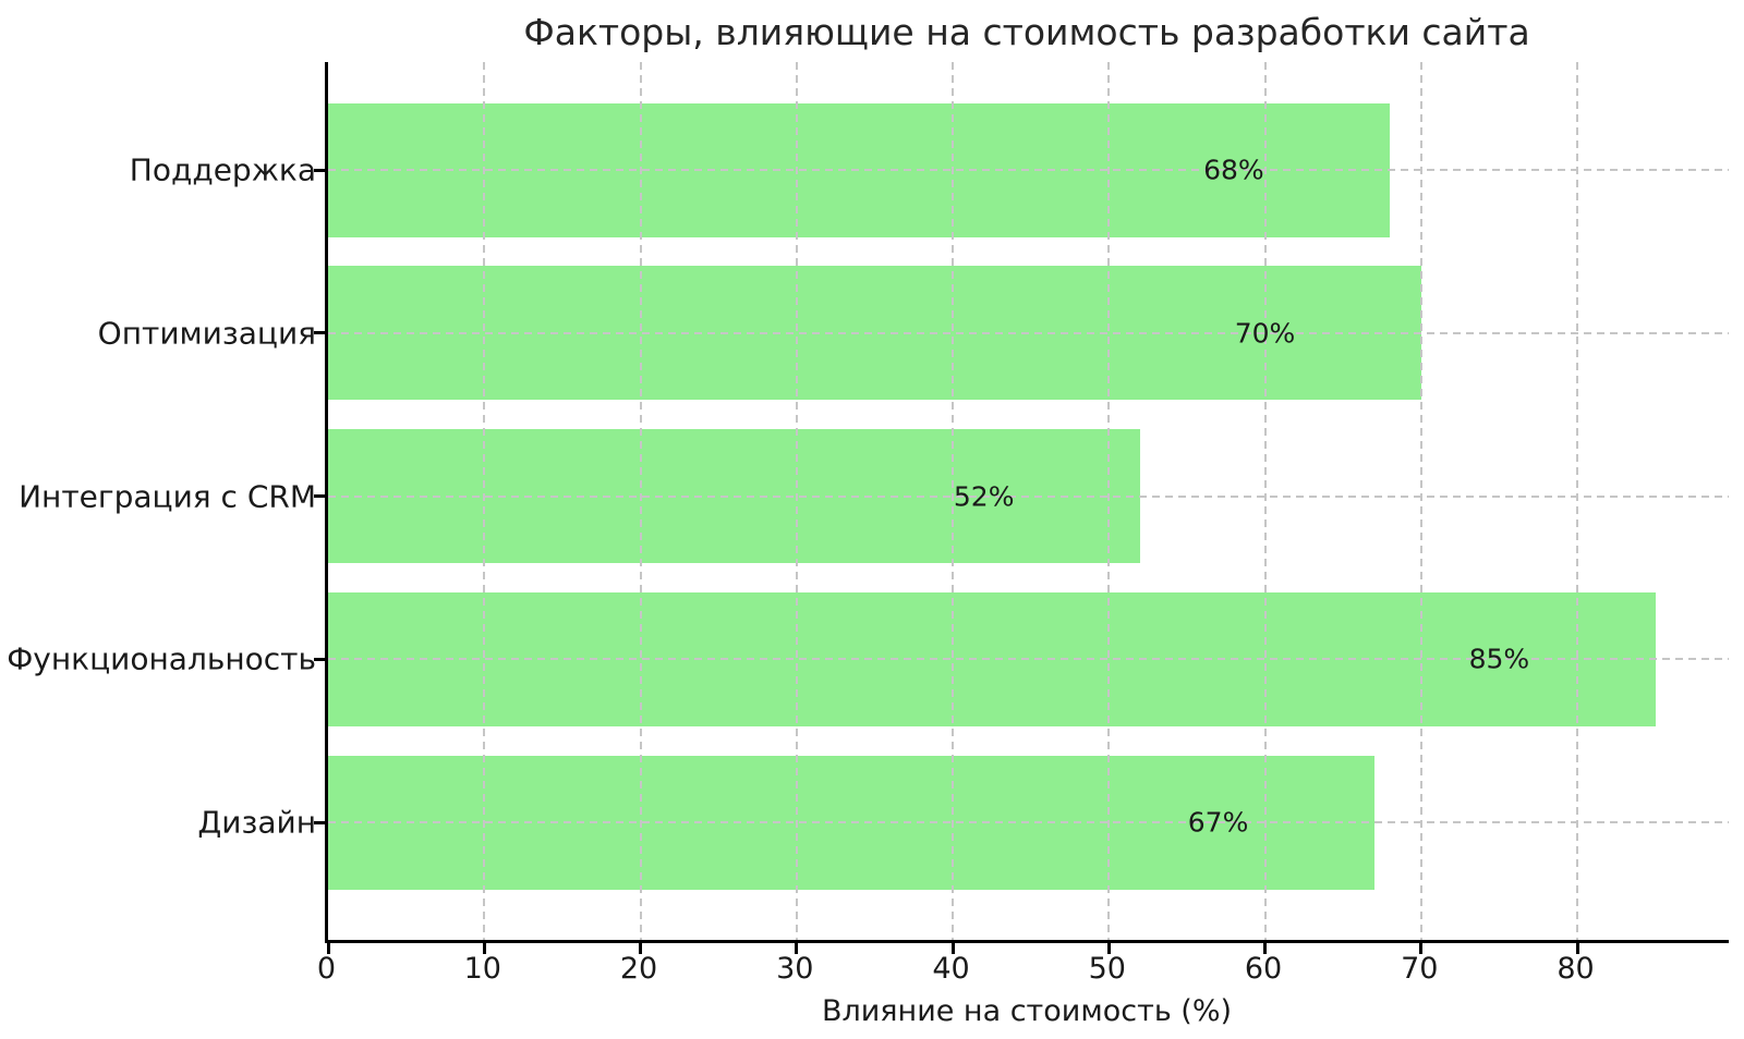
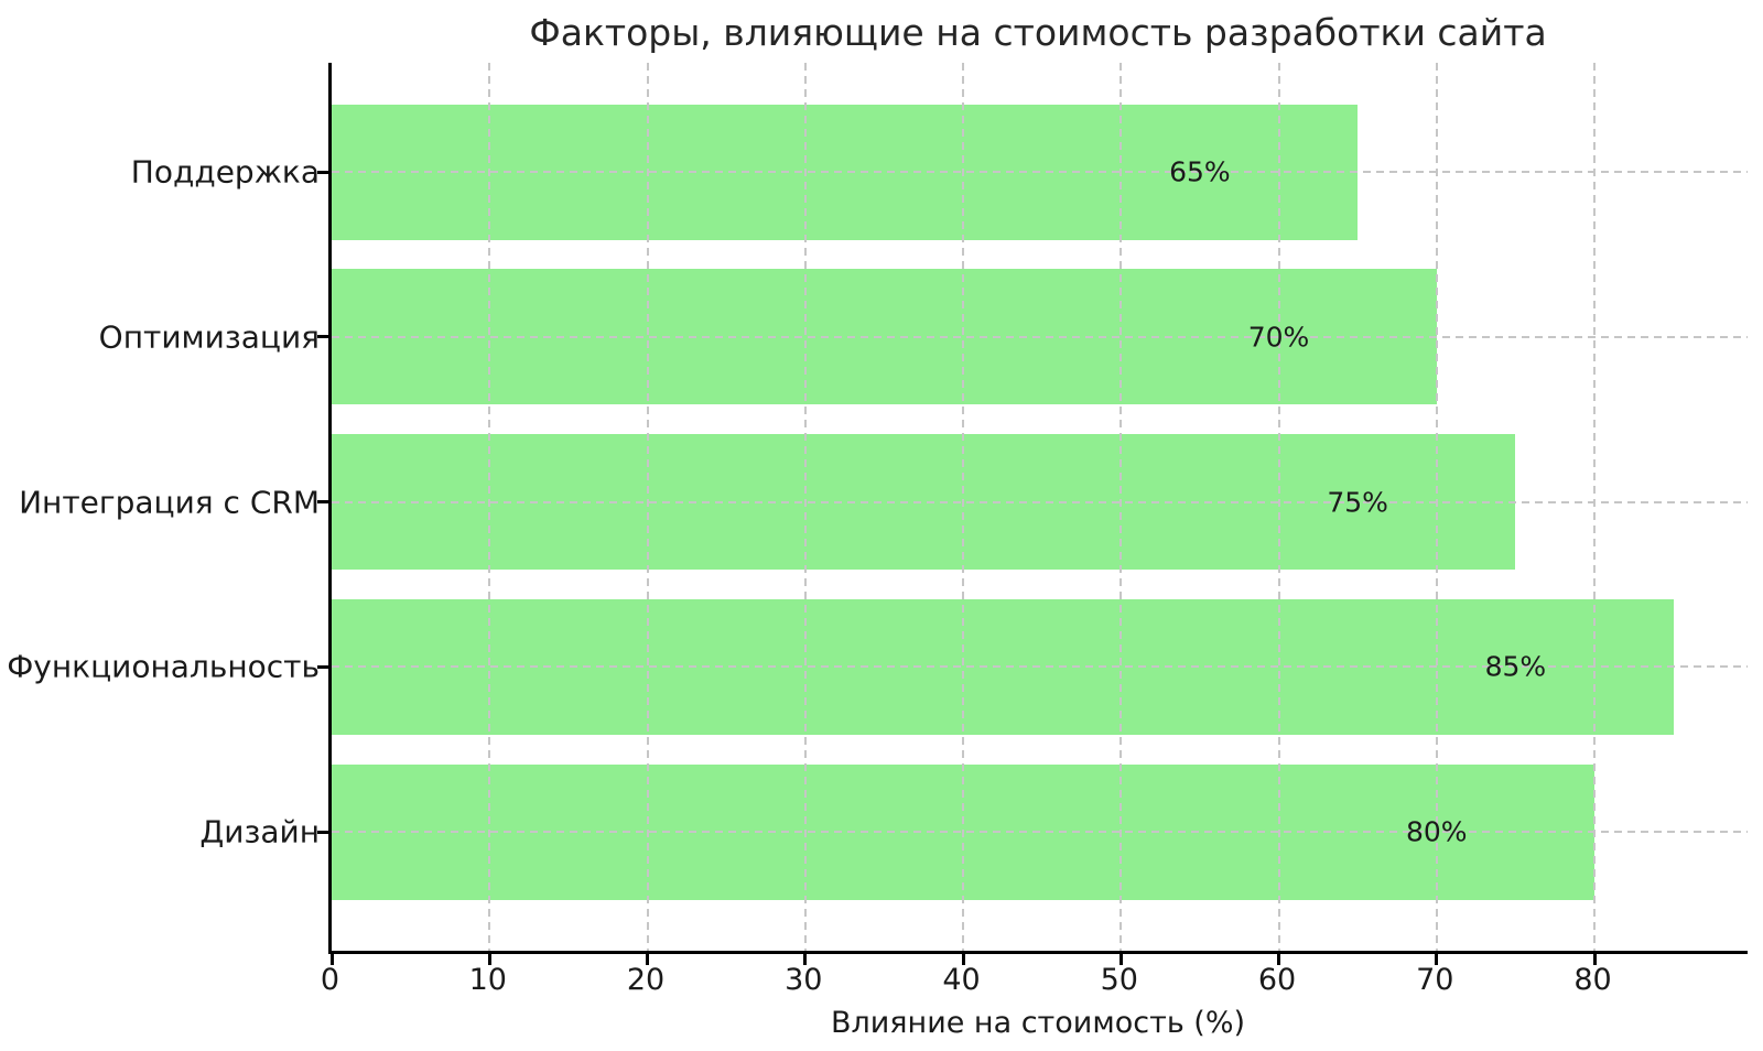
Поддержка: 68% -> 65%
Интеграция с CRM: 52% -> 75%
Дизайн: 67% -> 80%
